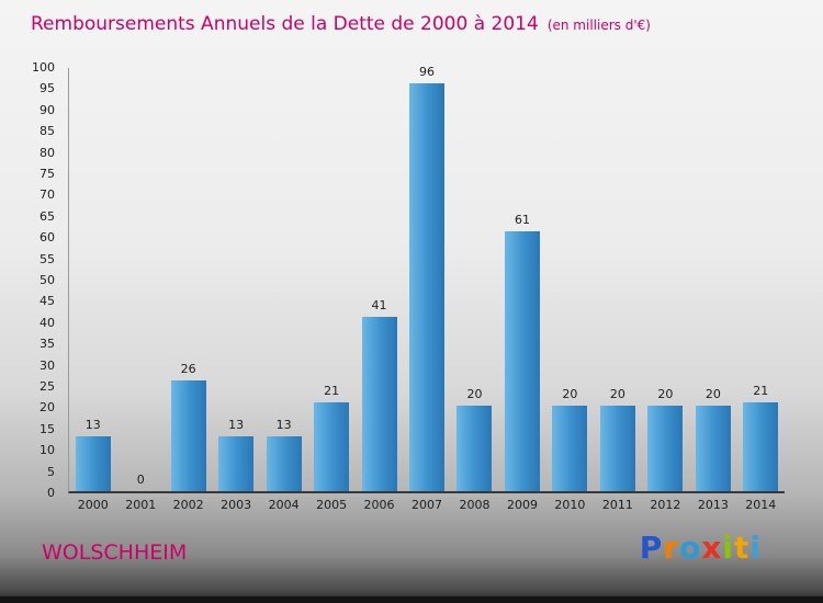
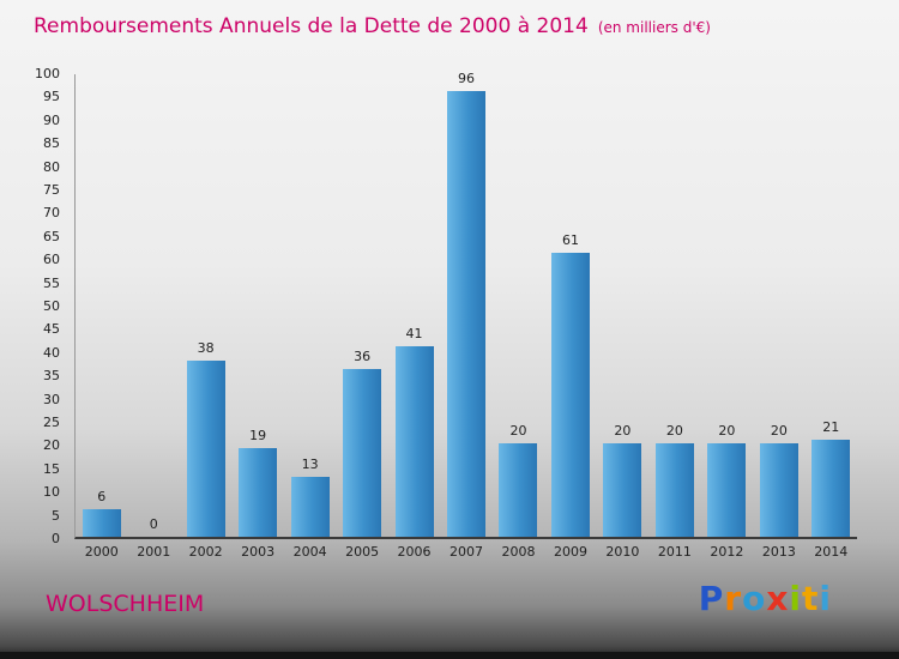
2000: 13 -> 6
2002: 26 -> 38
2003: 13 -> 19
2005: 21 -> 36
